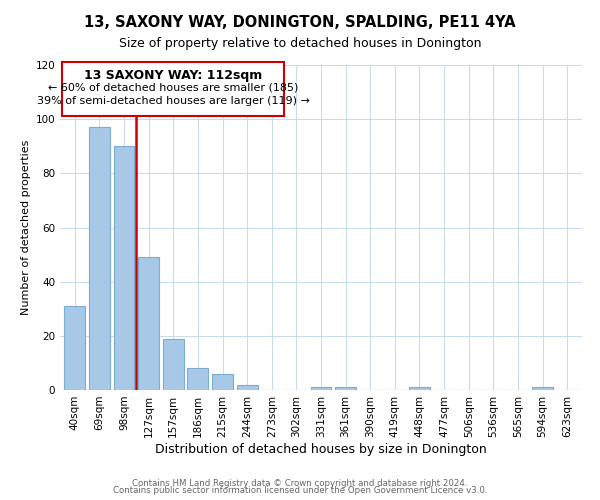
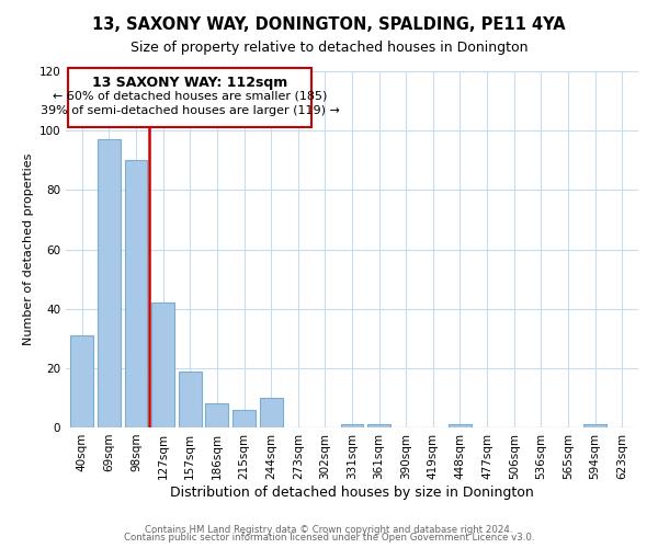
127sqm: 49 -> 42
244sqm: 2 -> 10
